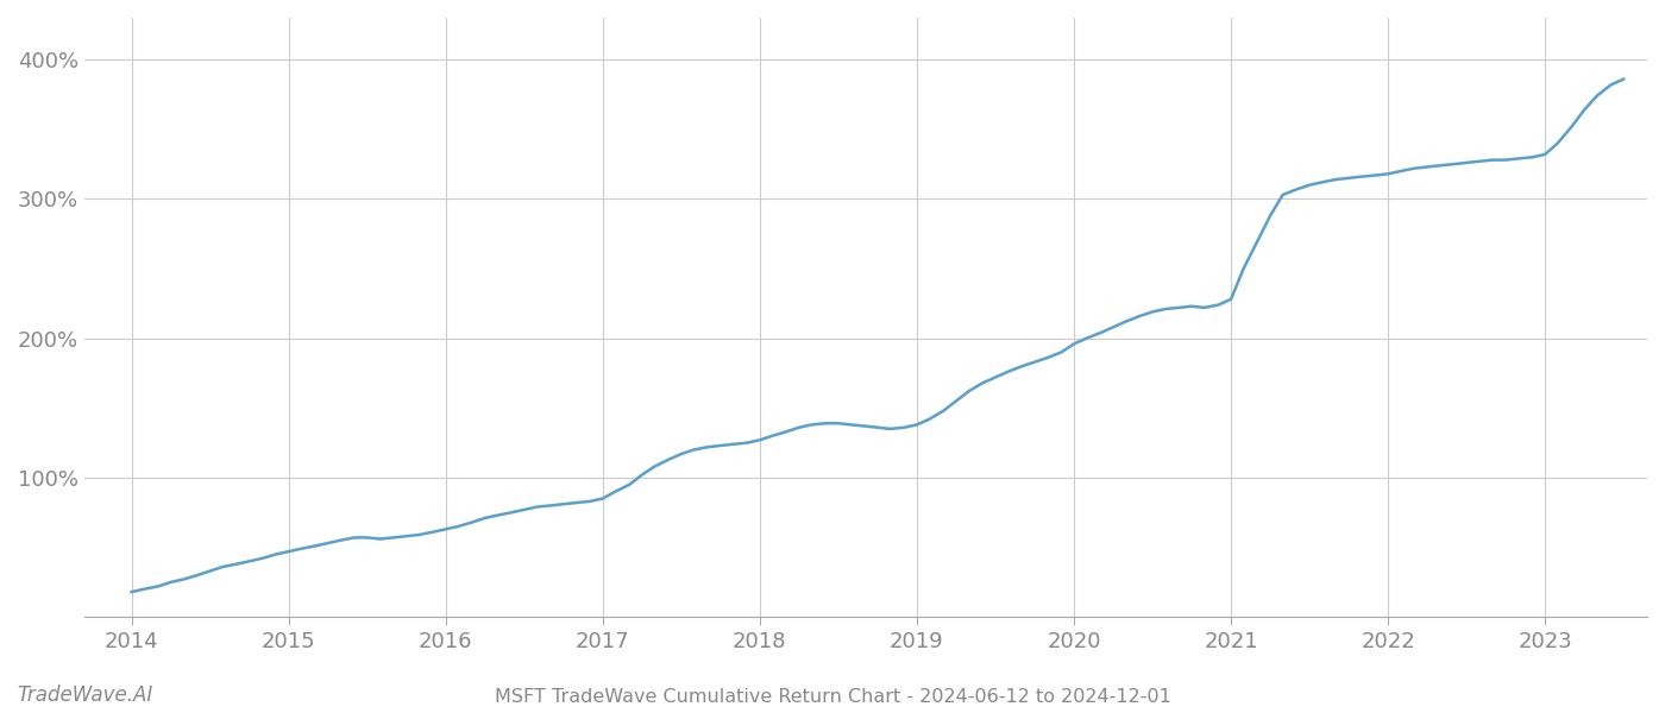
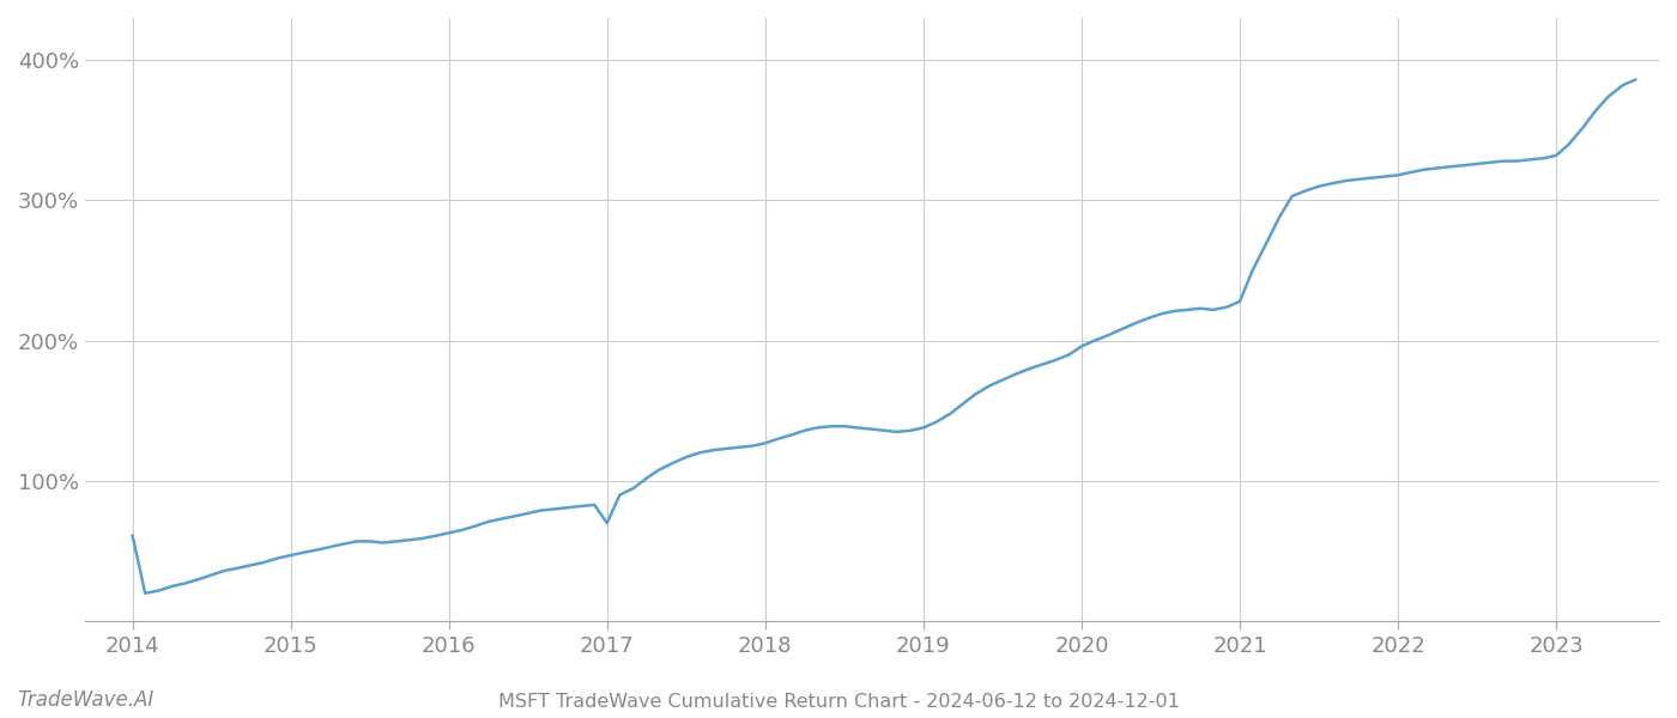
2014: 18% -> 61%
2017: 85% -> 70%
